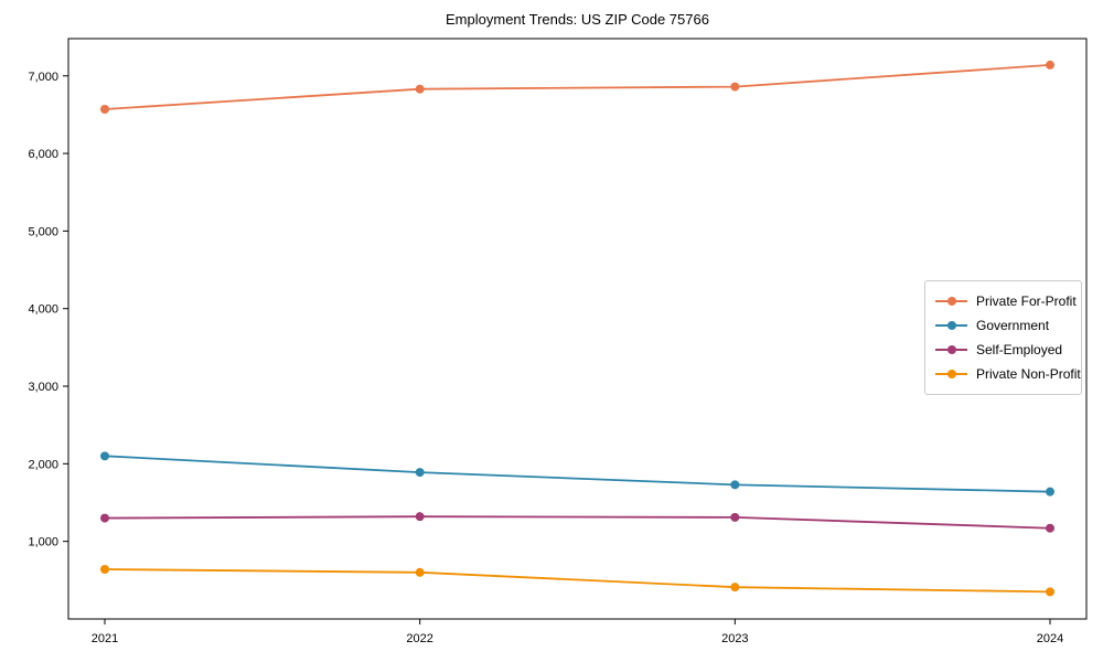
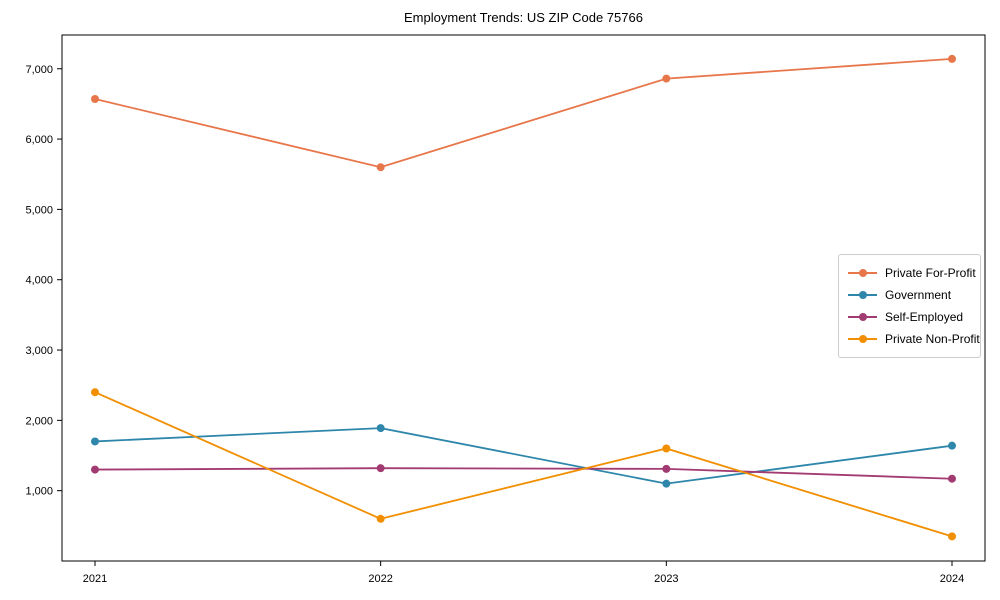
Government/2021: 2100 -> 1700
Private Non-Profit/2021: 600 -> 2400
Private For-Profit/2022: 6800 -> 5600
Government/2023: 1700 -> 1100
Private Non-Profit/2023: 400 -> 1600
